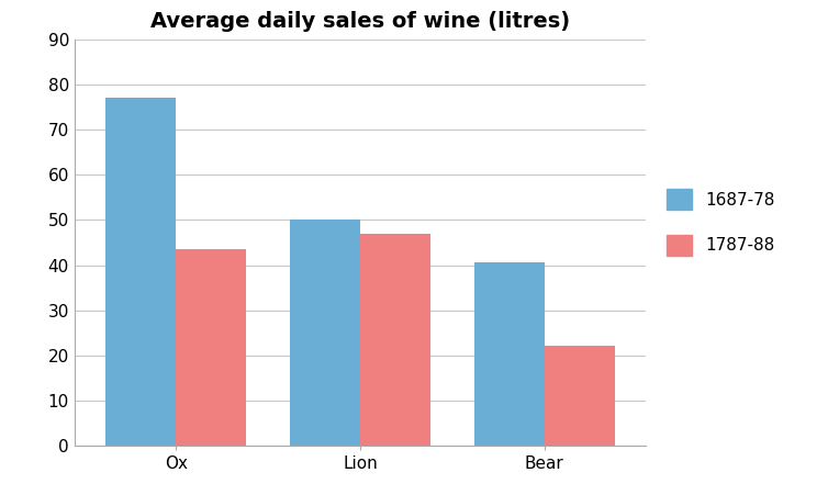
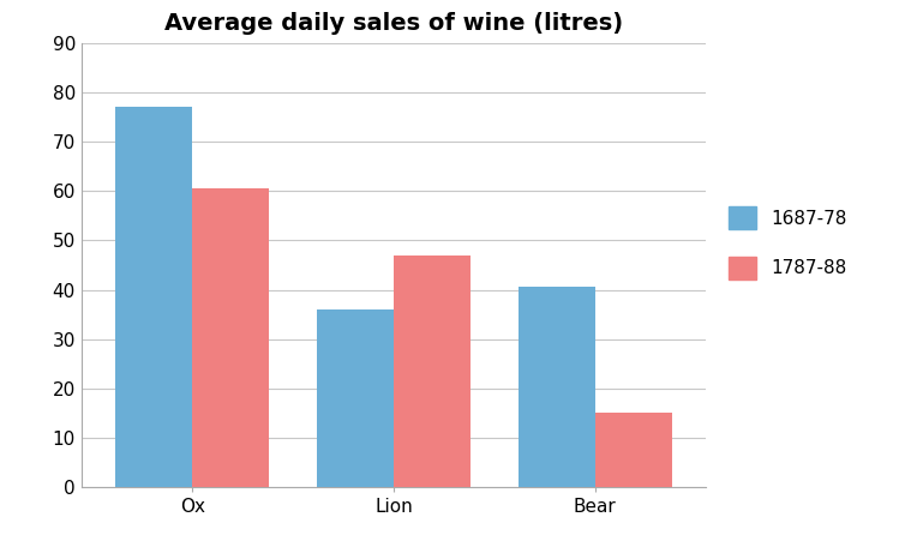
1787-88/Ox: 43.5 -> 60.5
1687-78/Lion: 50.0 -> 36.0
1787-88/Bear: 22.0 -> 15.0
